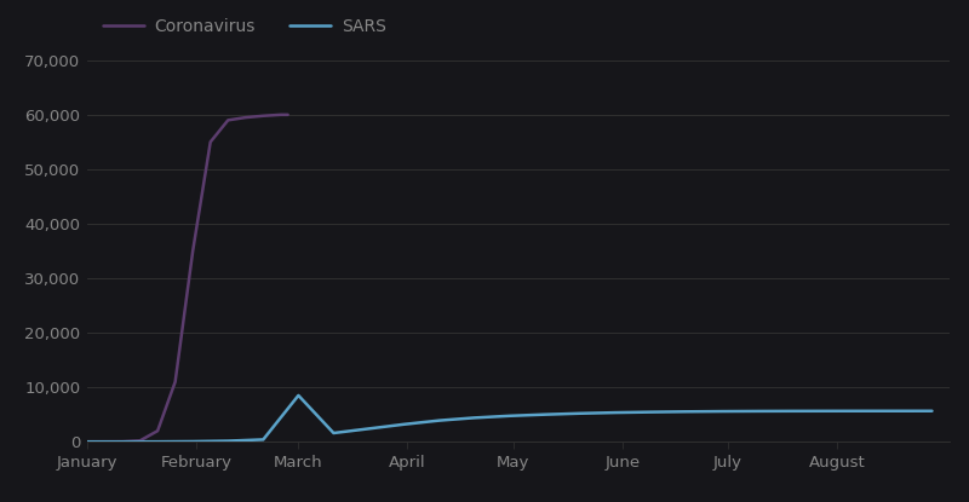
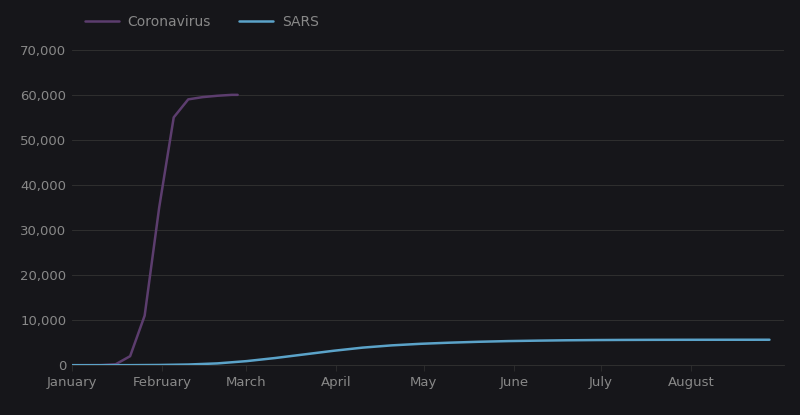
SARS/March: 8,500 -> 900
